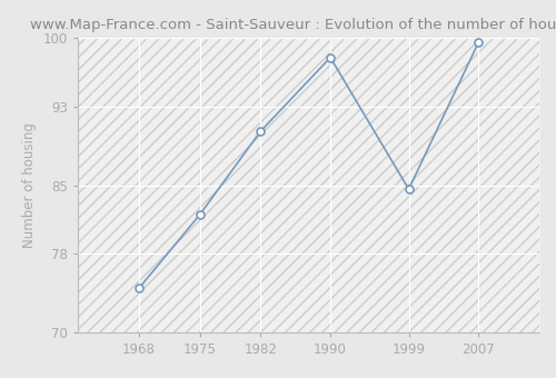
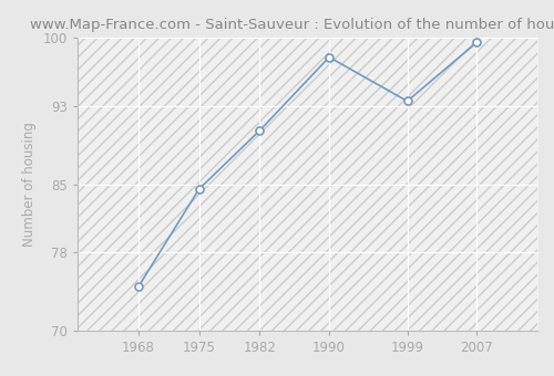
1975: 82.0 -> 84.5
1999: 84.6 -> 93.5
